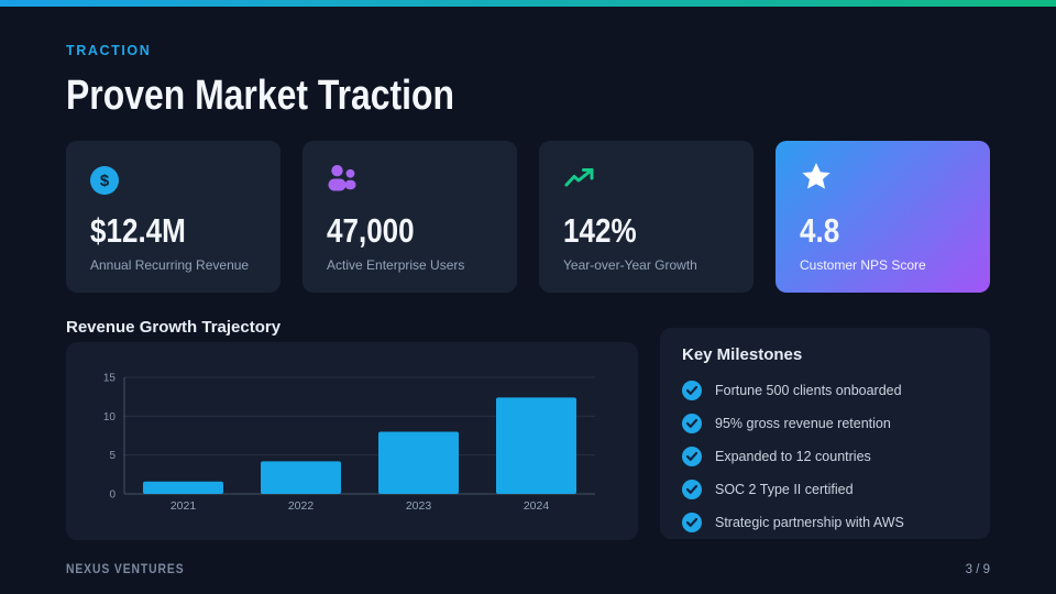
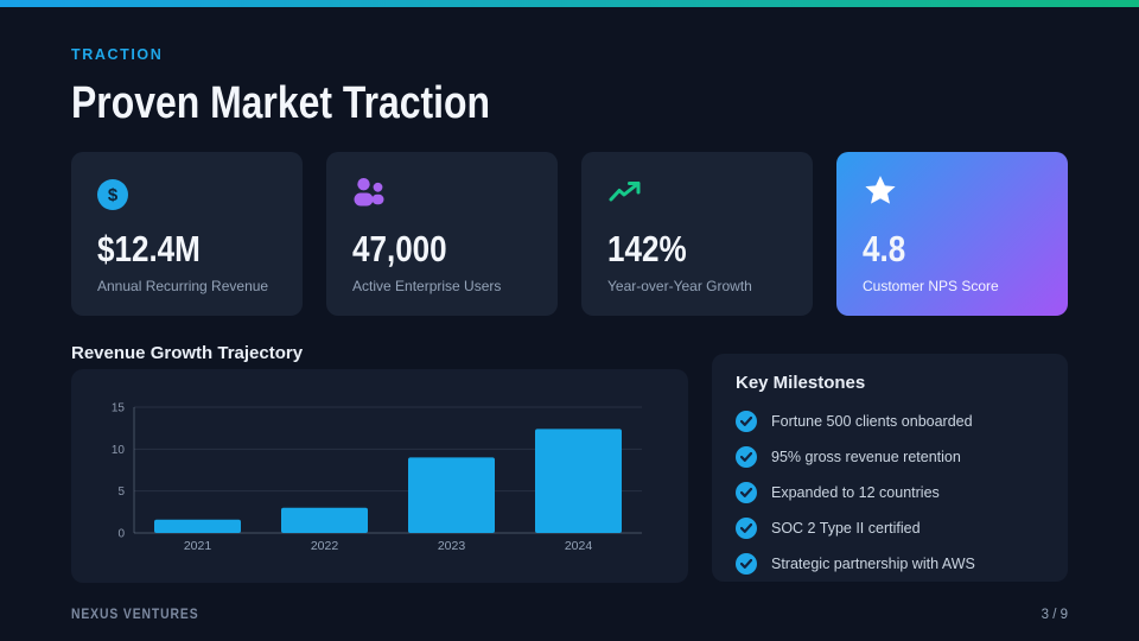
2022: 4 -> 3
2023: 8 -> 9
